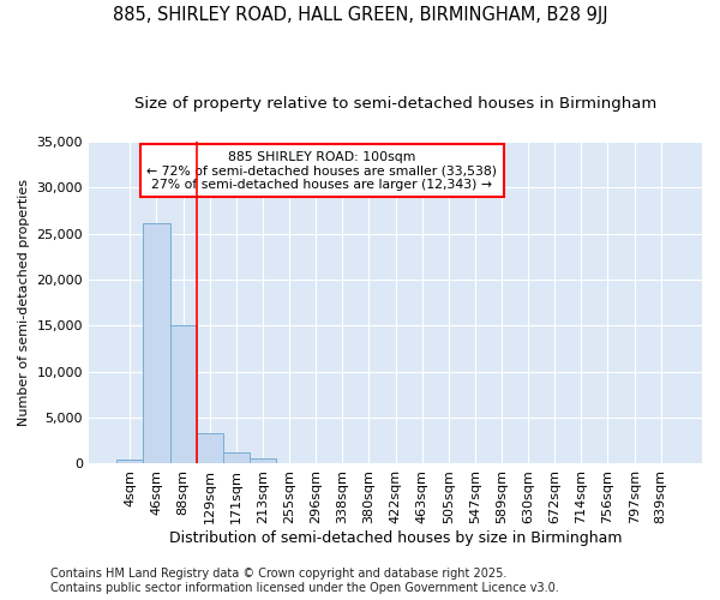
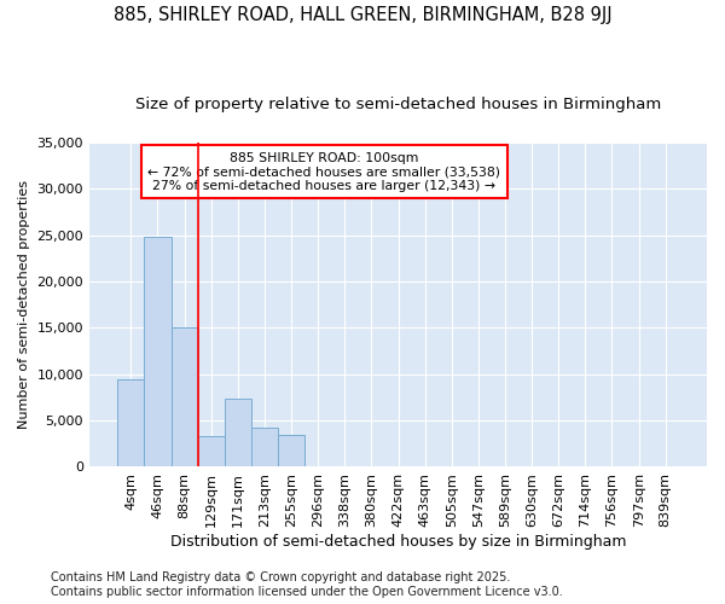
4sqm: 500 -> 9,400
46sqm: 26,100 -> 24,800
171sqm: 1,200 -> 7,400
213sqm: 600 -> 4,200
255sqm: 100 -> 3,400
